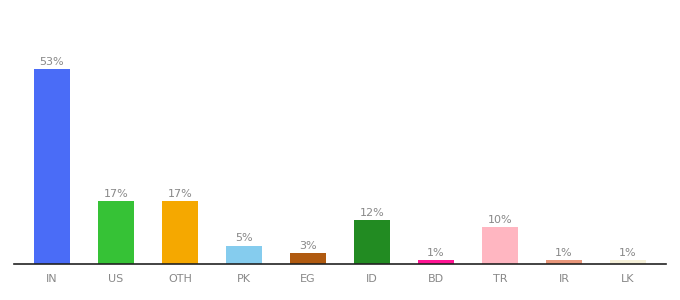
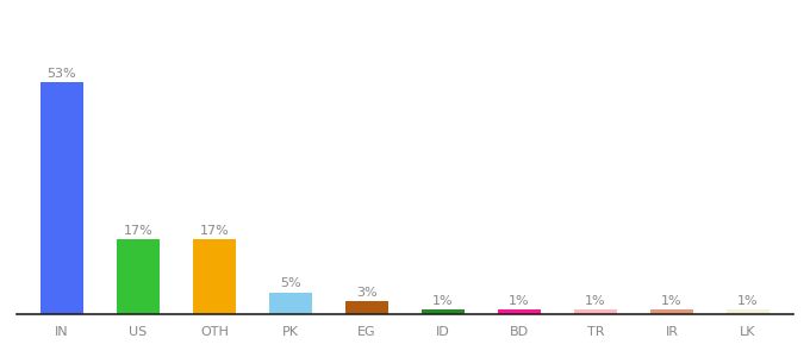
ID: 12% -> 1%
TR: 10% -> 1%
